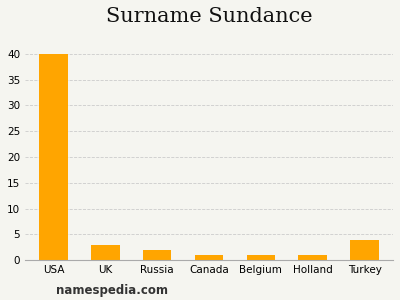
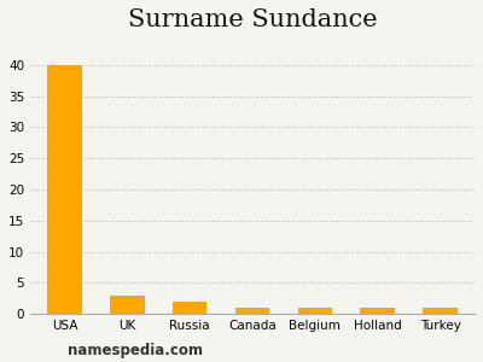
Turkey: 4 -> 1
